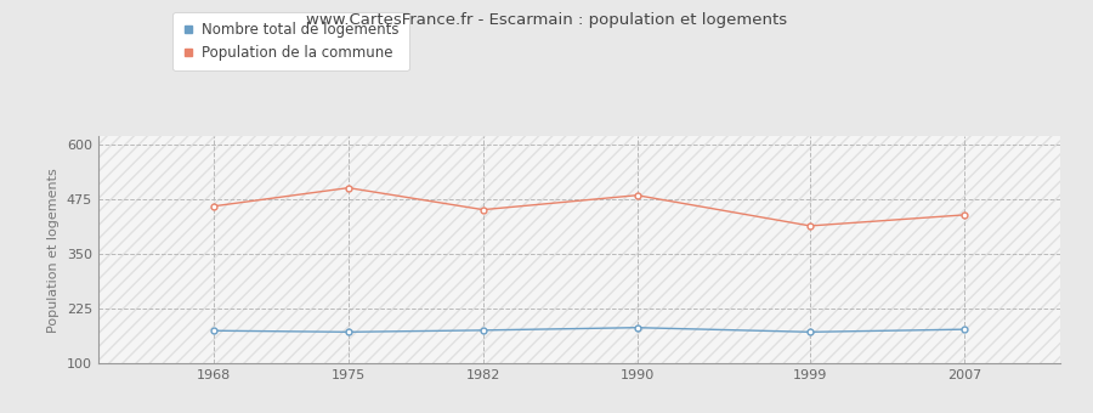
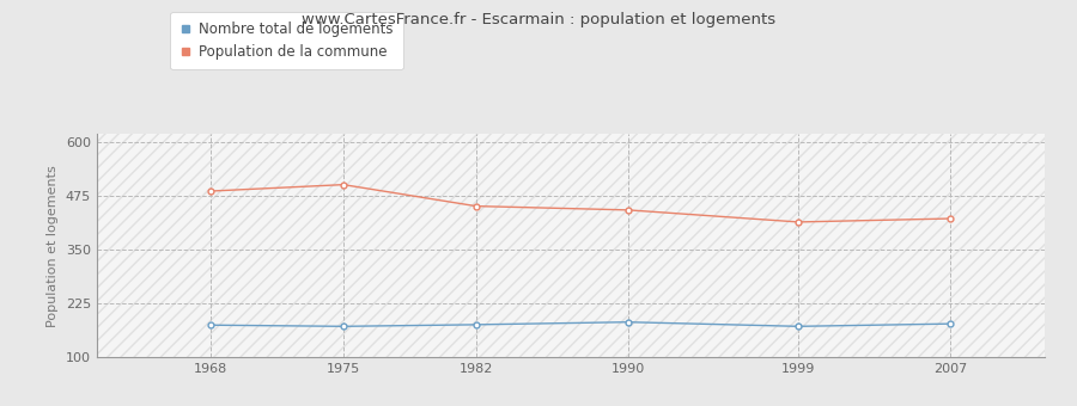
Population de la commune/1968: 460 -> 487
Population de la commune/1990: 485 -> 443
Population de la commune/2007: 440 -> 423
